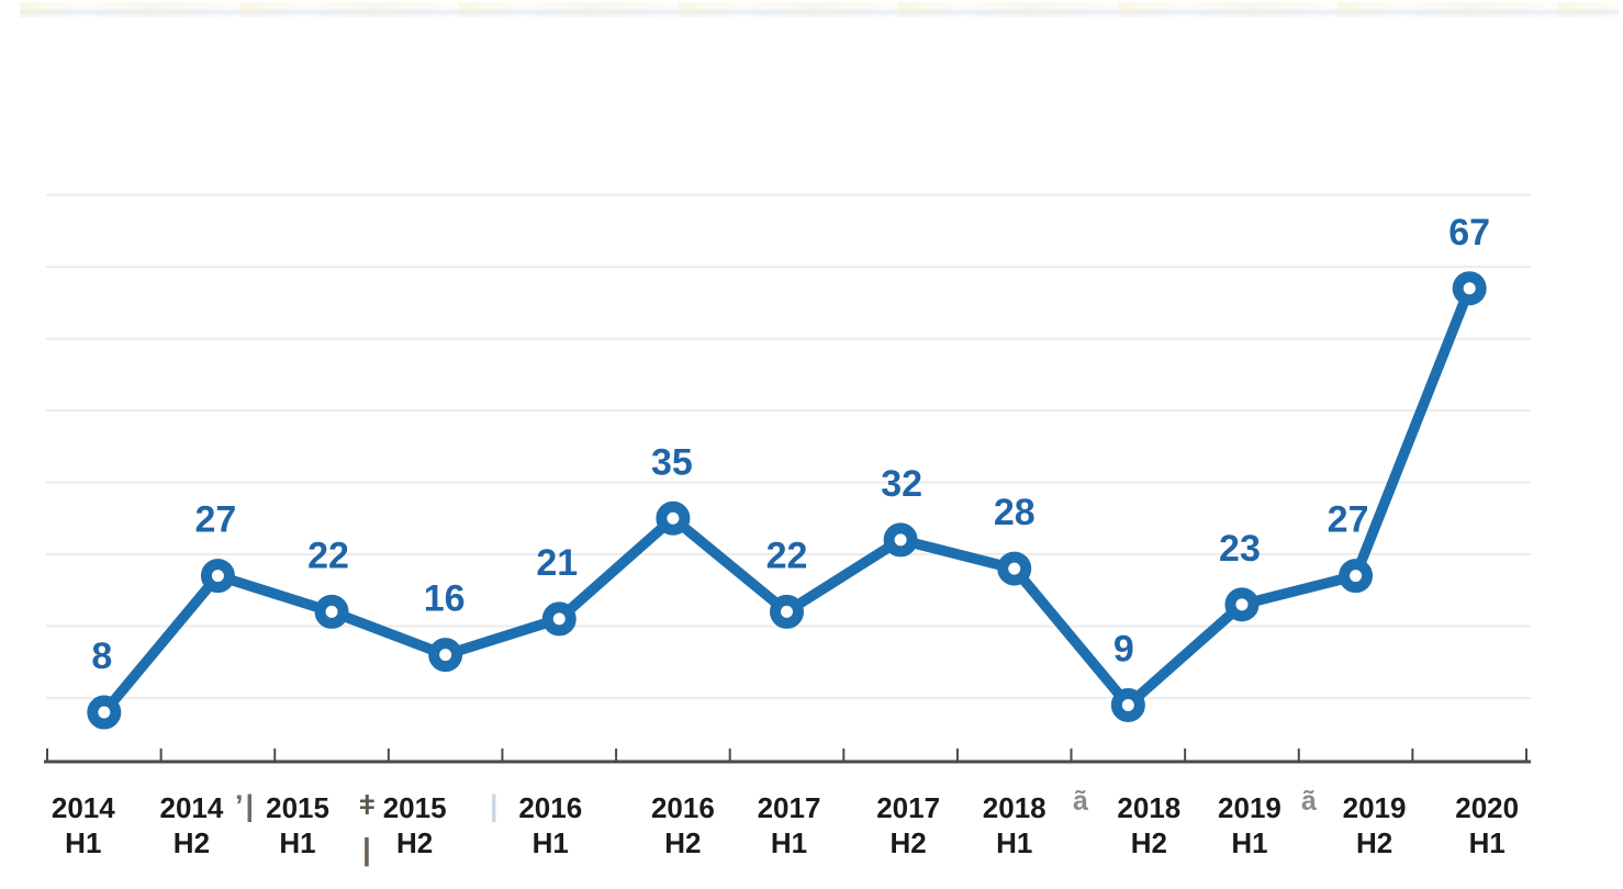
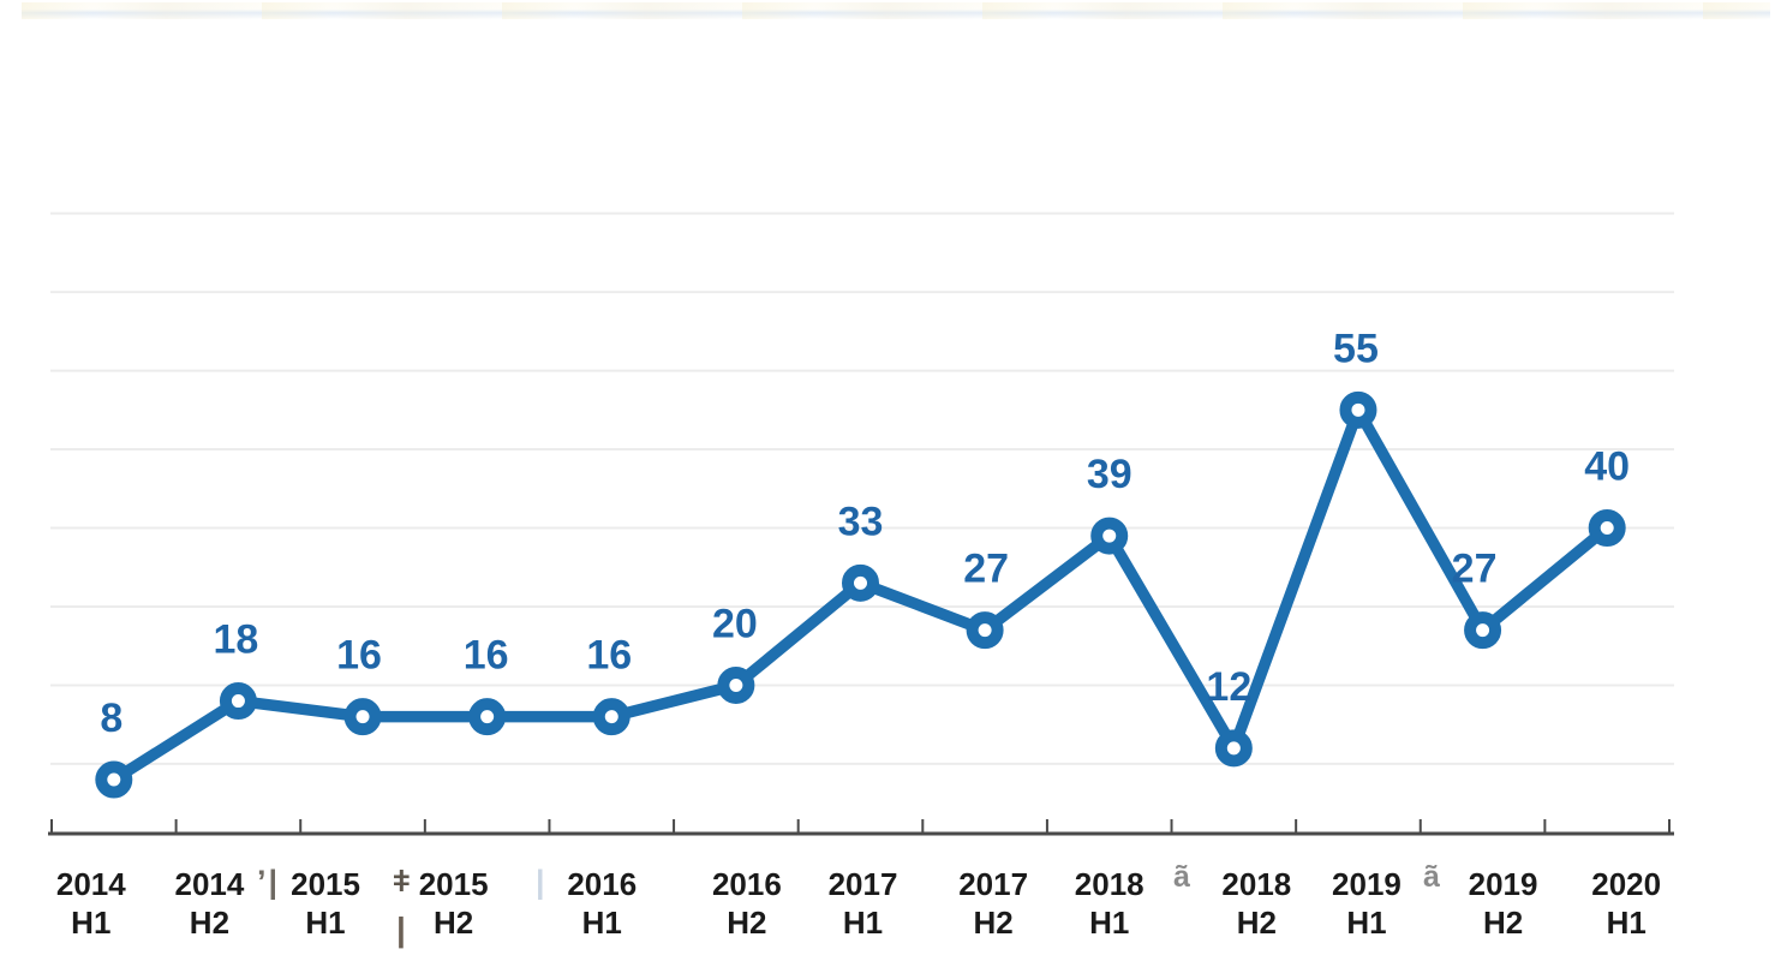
2014 H2: 27 -> 18
2015 H1: 22 -> 16
2016 H1: 21 -> 16
2016 H2: 35 -> 20
2017 H1: 22 -> 33
2017 H2: 32 -> 27
2018 H1: 28 -> 39
2018 H2: 9 -> 12
2019 H1: 23 -> 55
2020 H1: 67 -> 40
